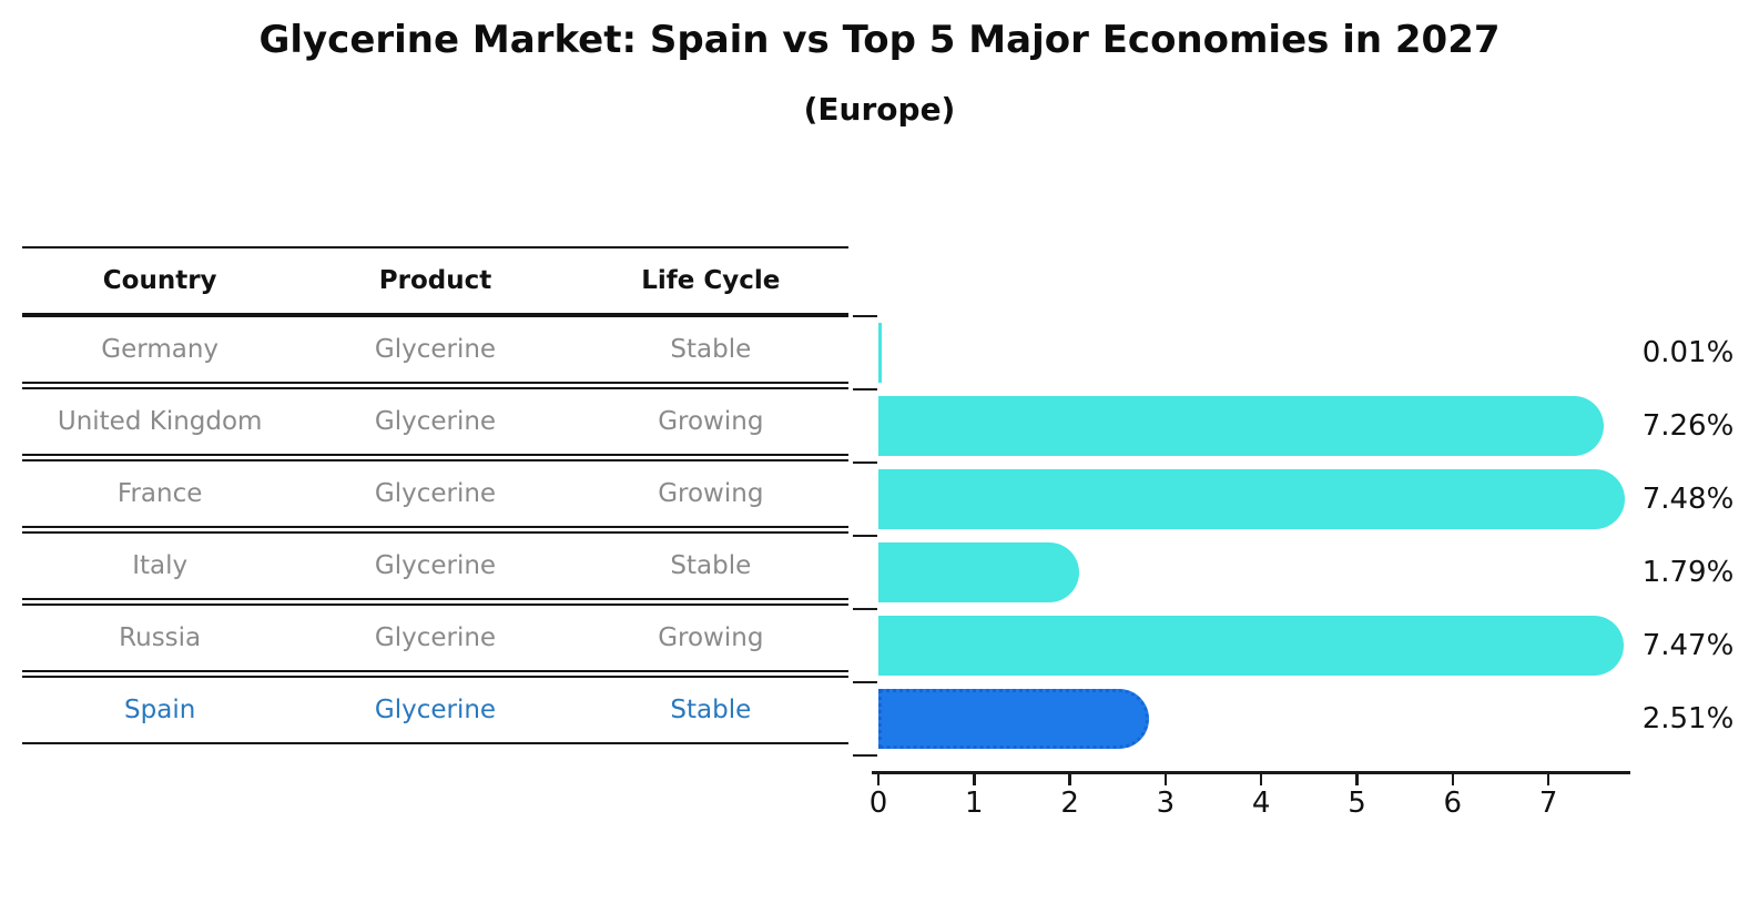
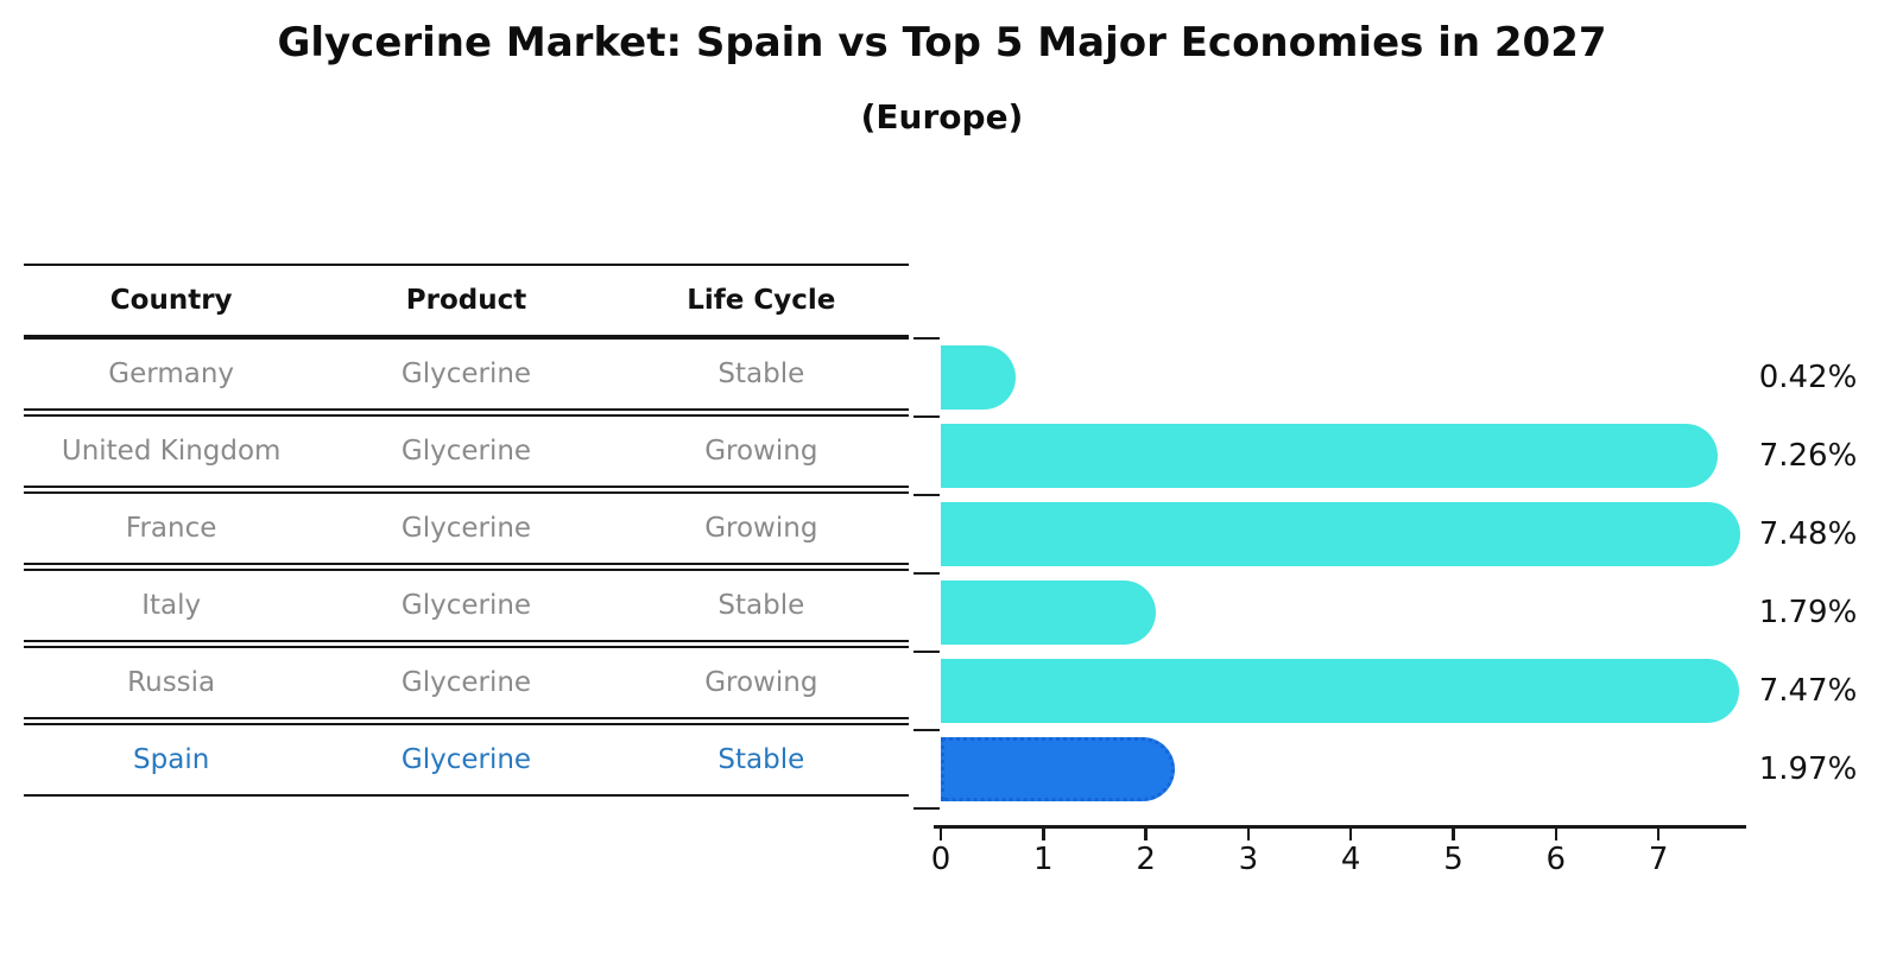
Germany: 0.01% -> 0.42%
Spain: 2.51% -> 1.97%
